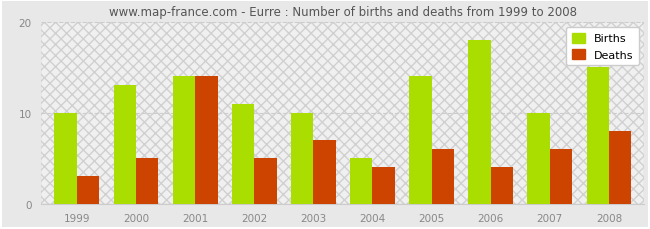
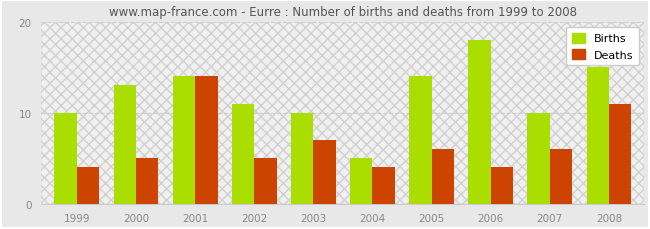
Deaths/1999: 3 -> 4
Deaths/2008: 8 -> 11
